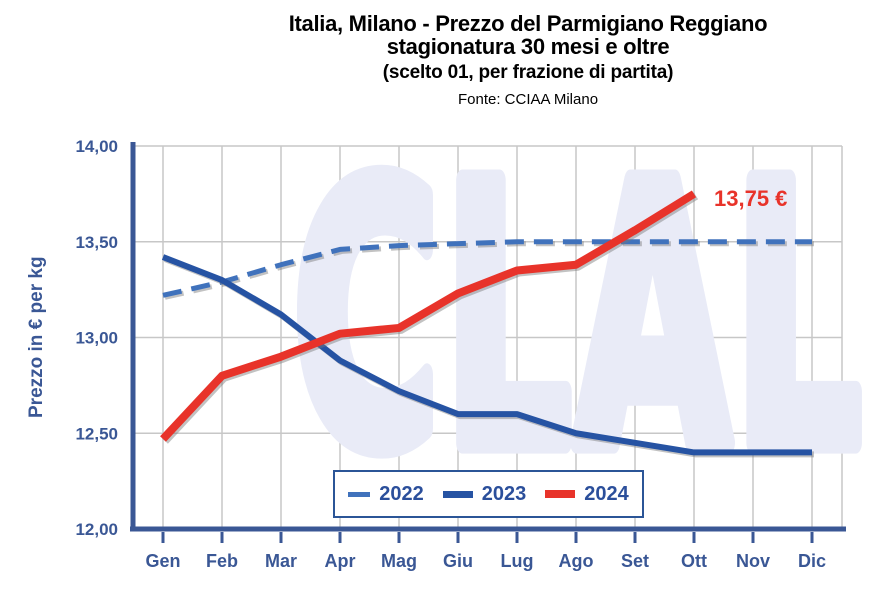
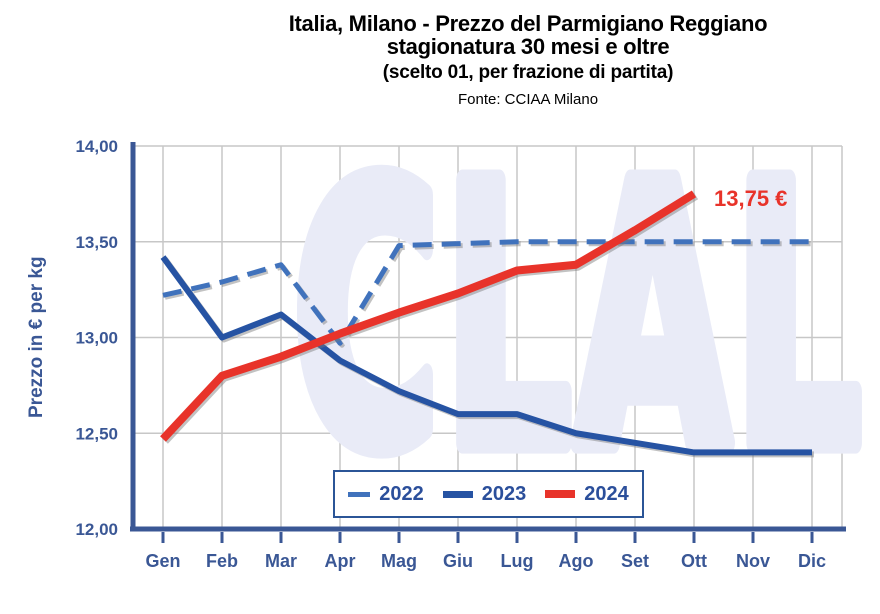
2023/Feb: 13,30 -> 13,00
2022/Apr: 13,46 -> 12,97
2024/Mag: 13,05 -> 13,13
